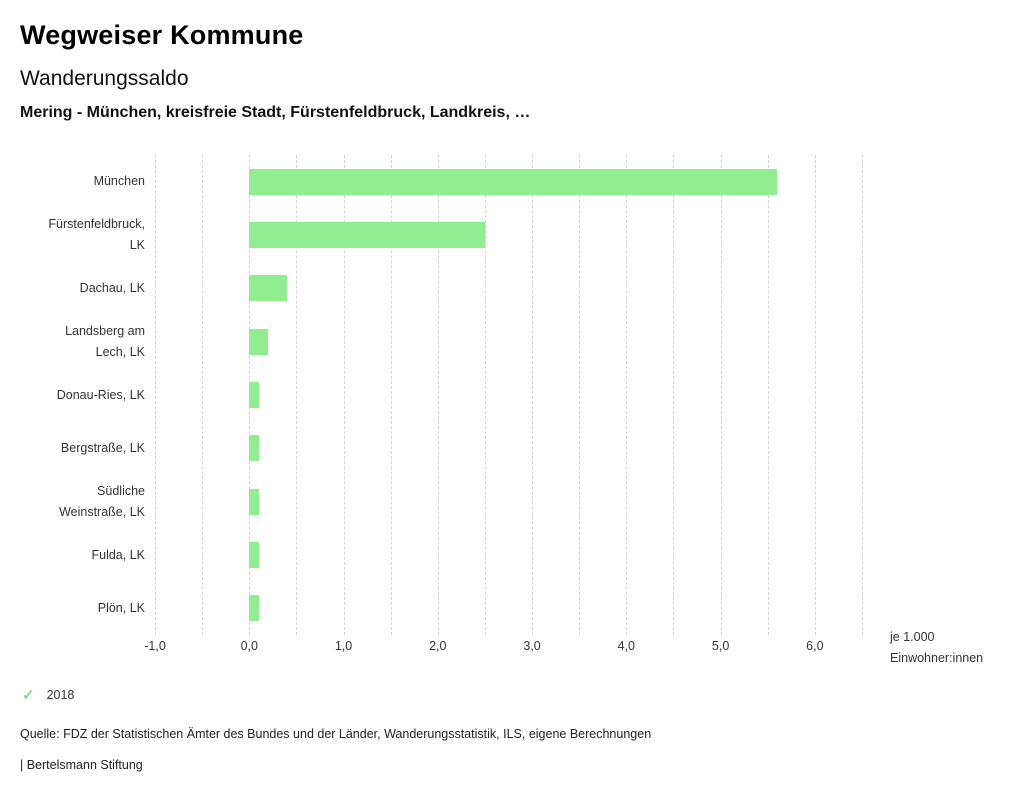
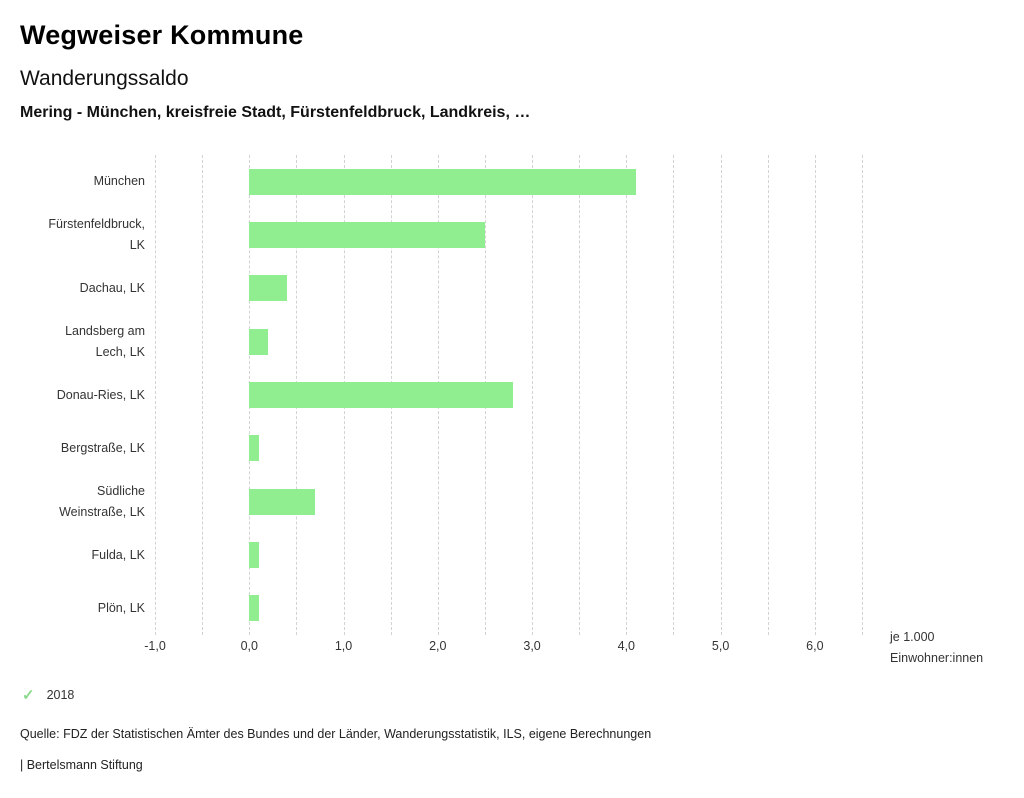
München: 5,6 -> 4,1
Donau-Ries, LK: 0,1 -> 2,8
Südliche Weinstraße, LK: 0,1 -> 0,7
